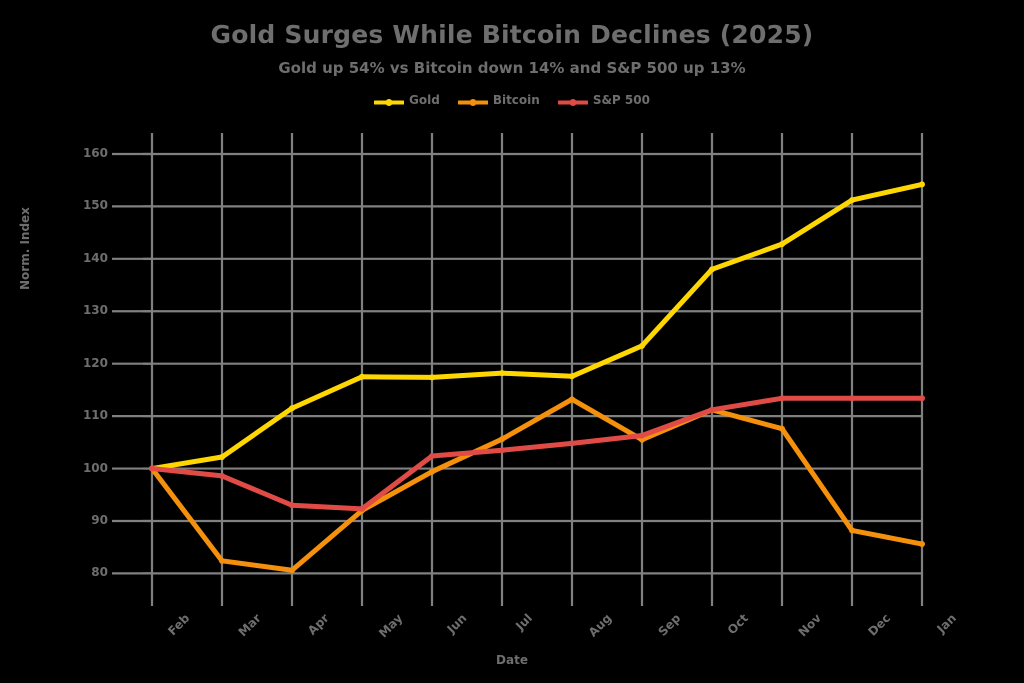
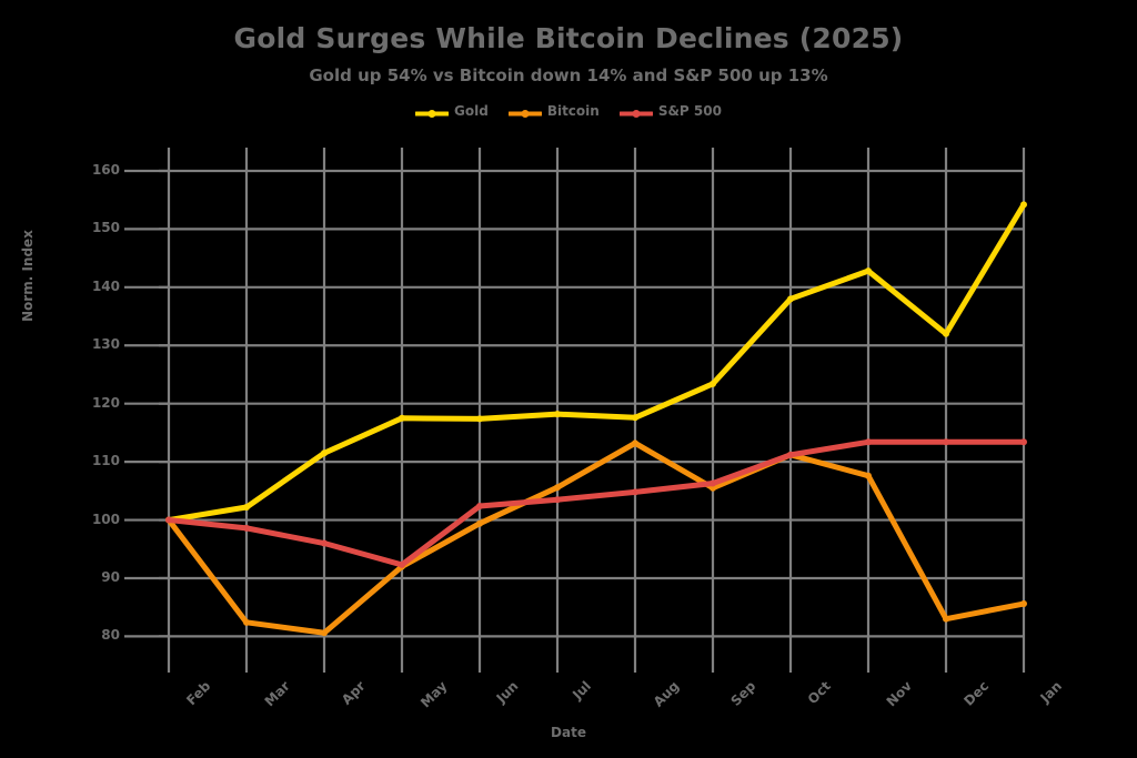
S&P 500/Apr: 93 -> 96
Gold/Dec: 151 -> 132
Bitcoin/Dec: 88 -> 83
